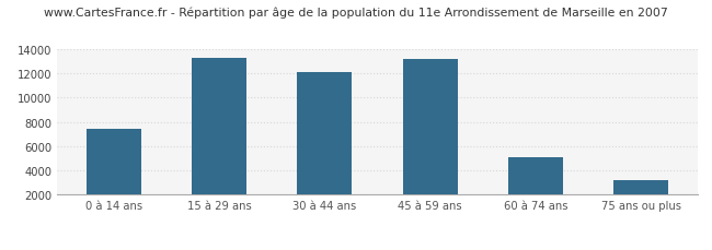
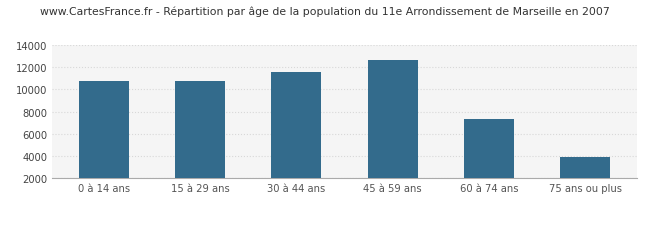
0 à 14 ans: 7400 -> 10800
15 à 29 ans: 13300 -> 10800
30 à 44 ans: 12100 -> 11600
45 à 59 ans: 13200 -> 12600
60 à 74 ans: 5100 -> 7300
75 ans ou plus: 3200 -> 3900
